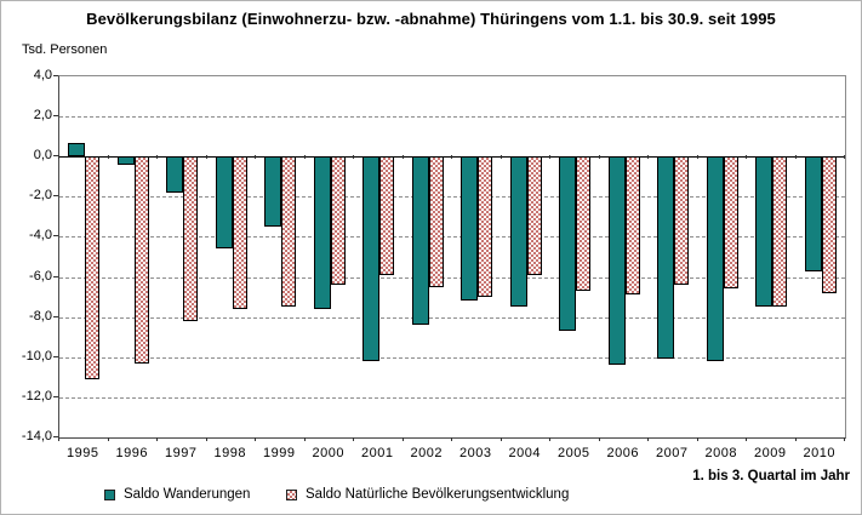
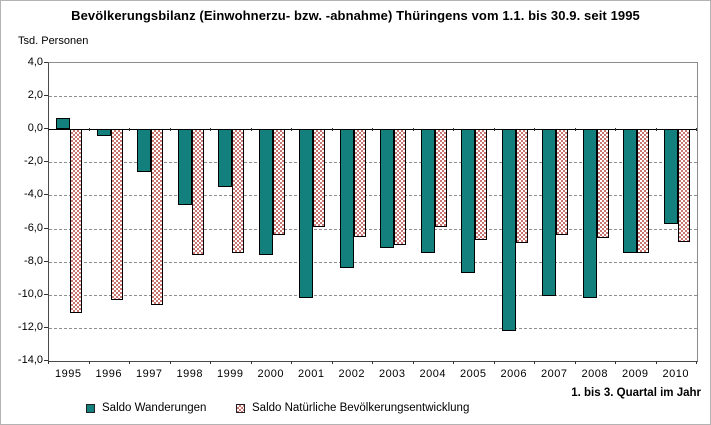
Saldo Wanderungen/1997: -1,8 -> -2,6
Saldo Natürliche Bevölkerungsentwicklung/1997: -8,2 -> -10,6
Saldo Wanderungen/2006: -10,4 -> -12,2
